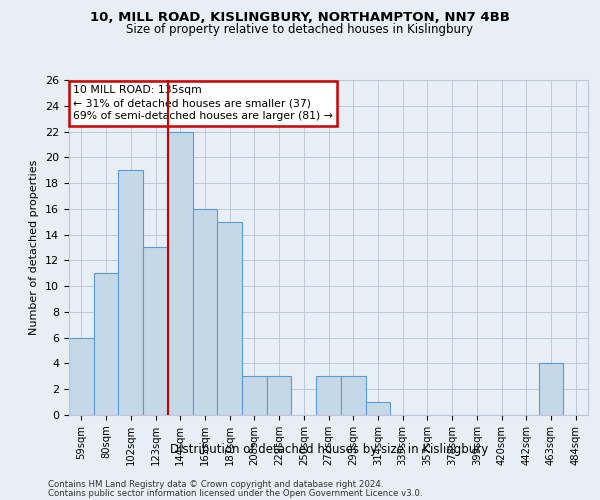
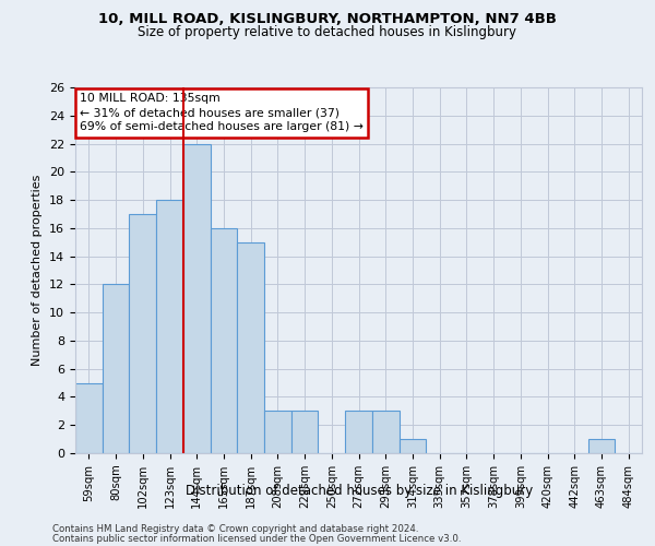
59sqm: 6 -> 5
80sqm: 11 -> 12
102sqm: 19 -> 17
123sqm: 13 -> 18
463sqm: 4 -> 1
